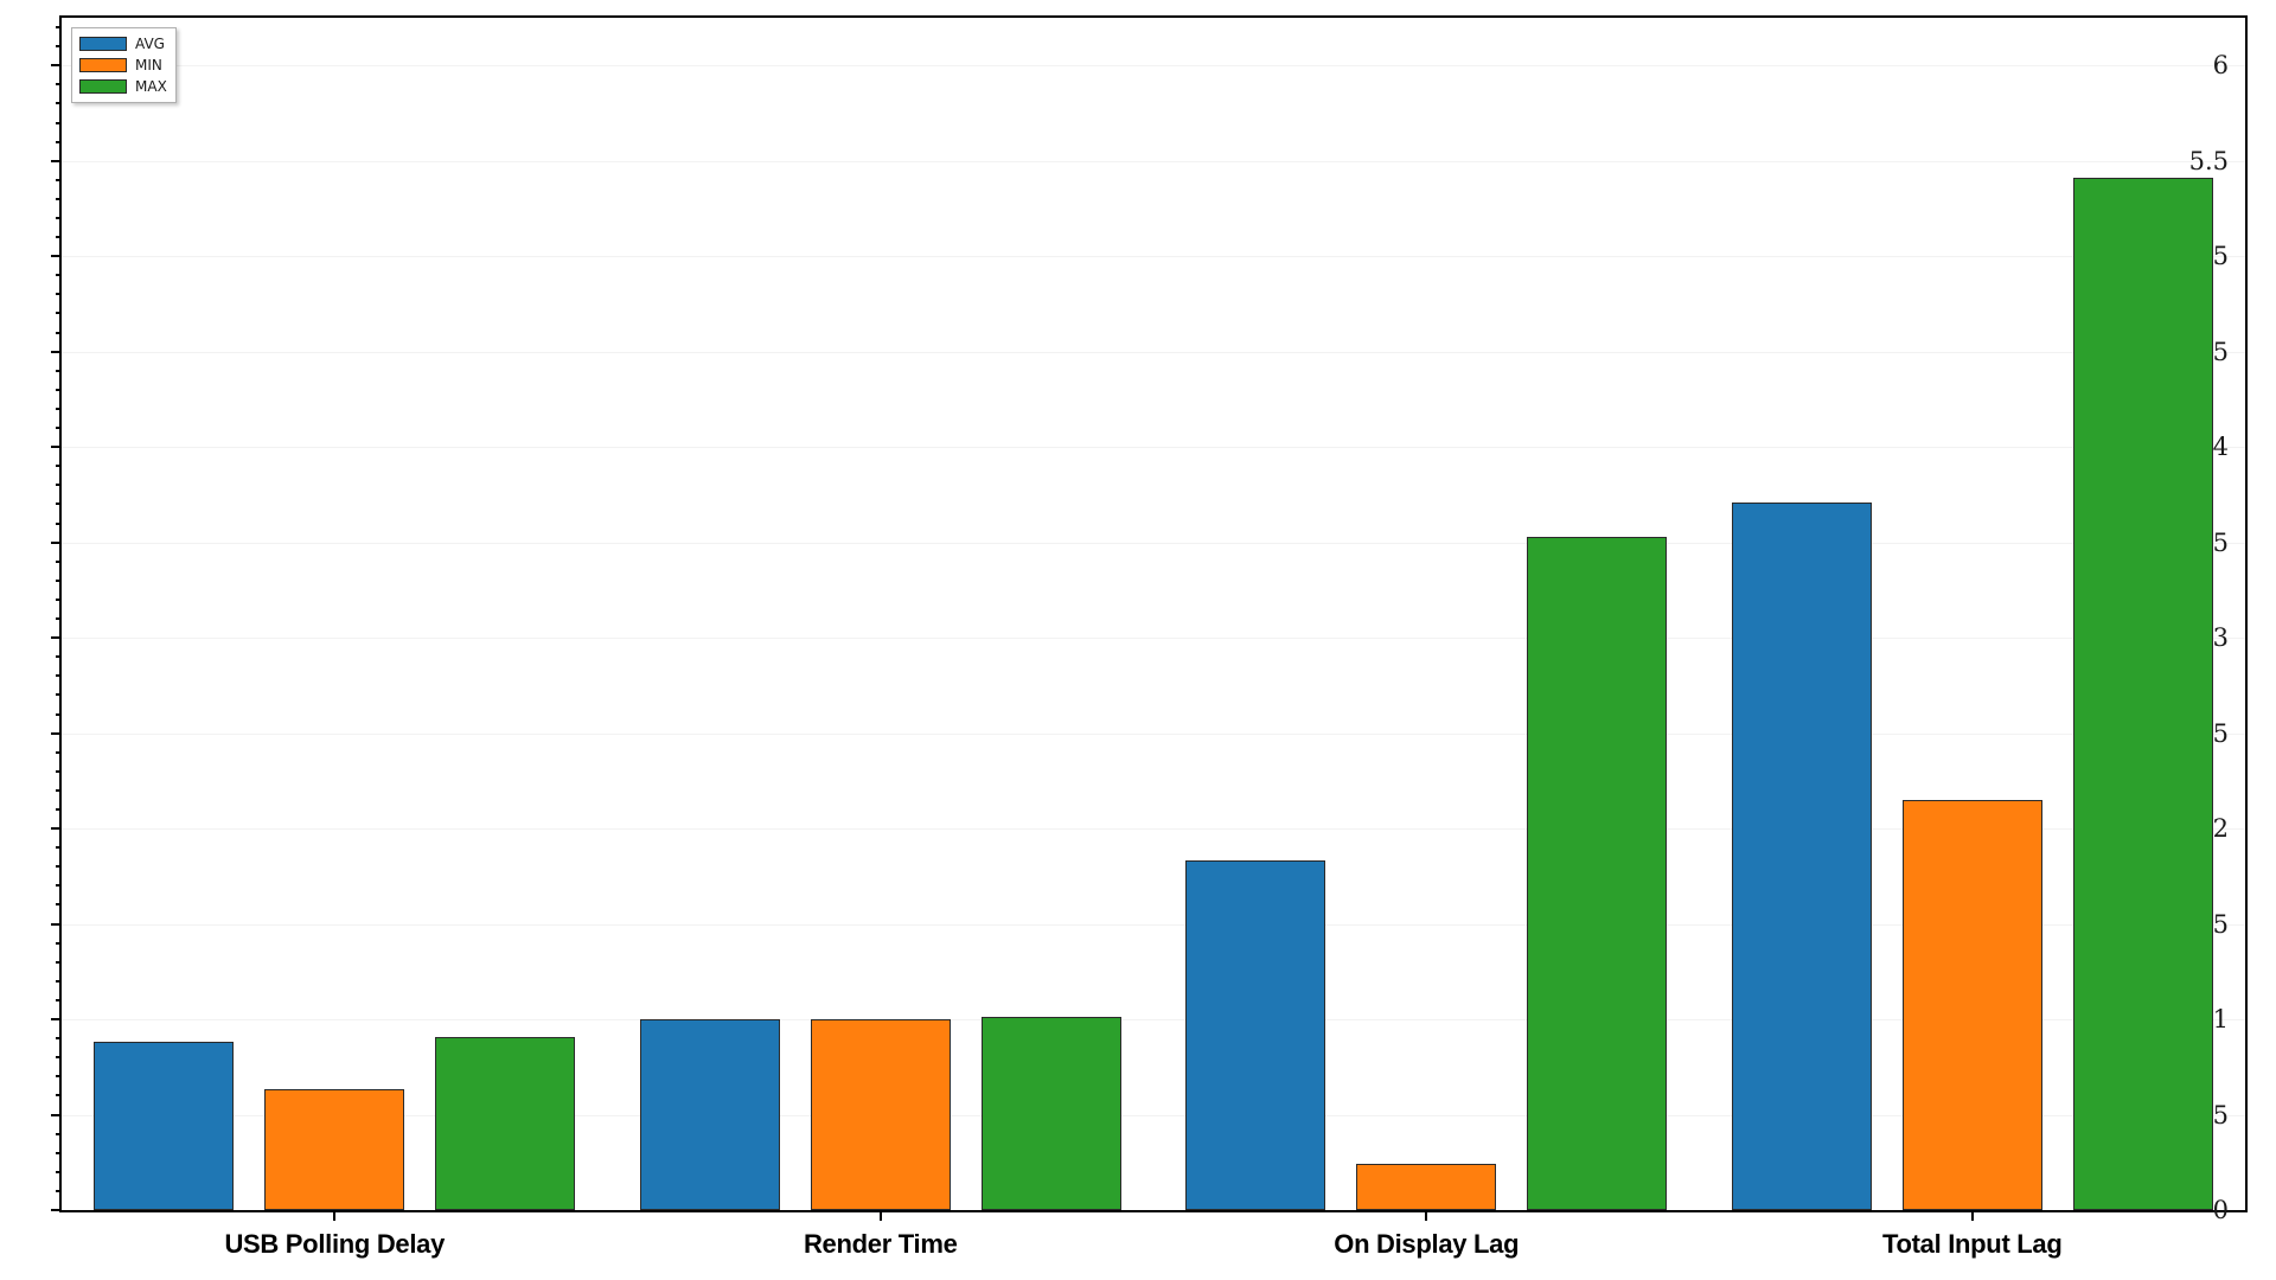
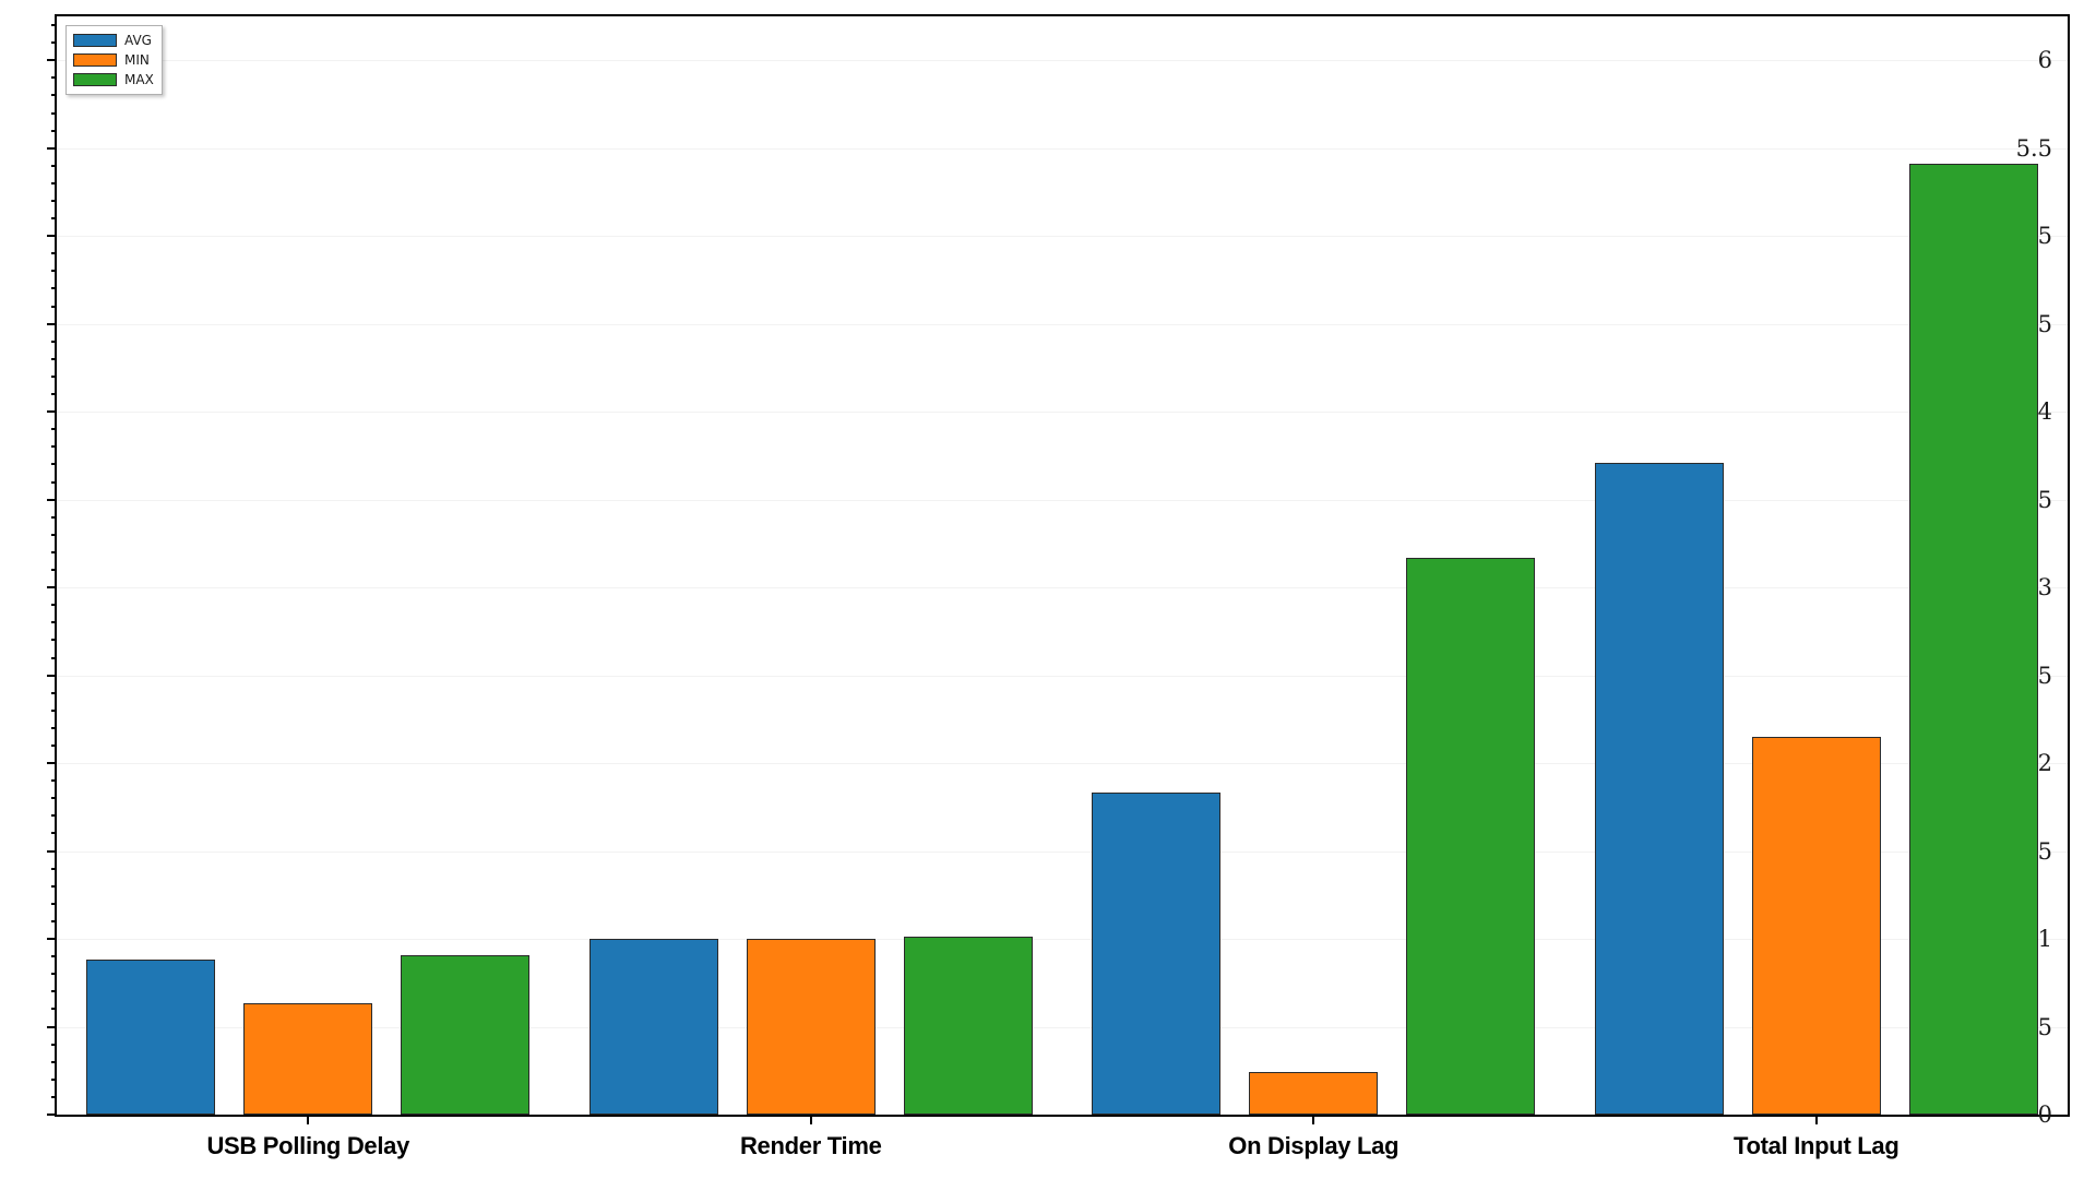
MAX/On Display Lag: 3.53 -> 3.17
